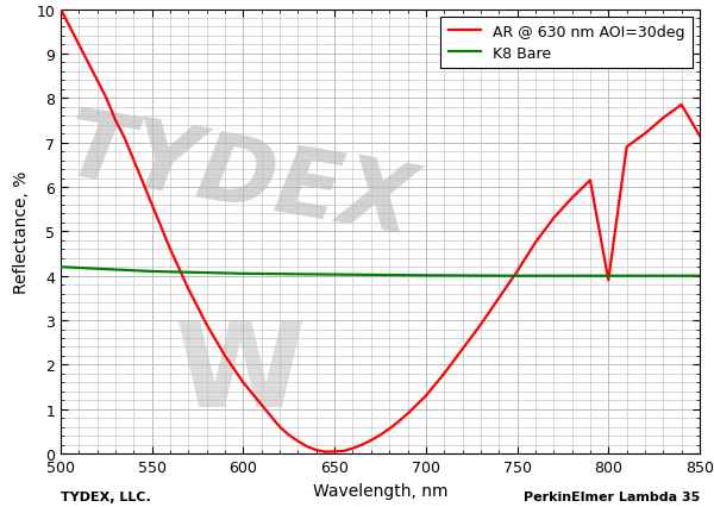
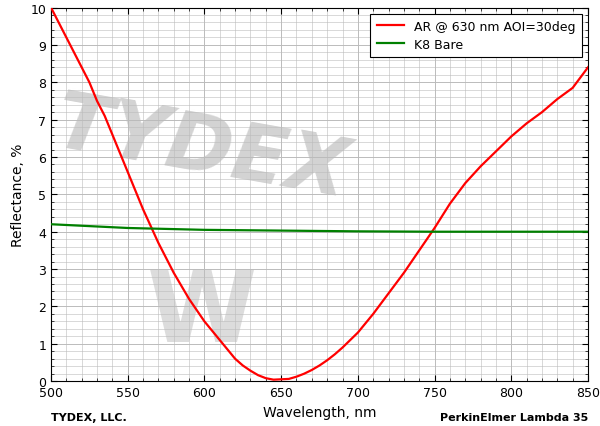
AR @ 630 nm AOI=30deg/800: 3.90 -> 6.55
AR @ 630 nm AOI=30deg/850: 7.15 -> 8.40
